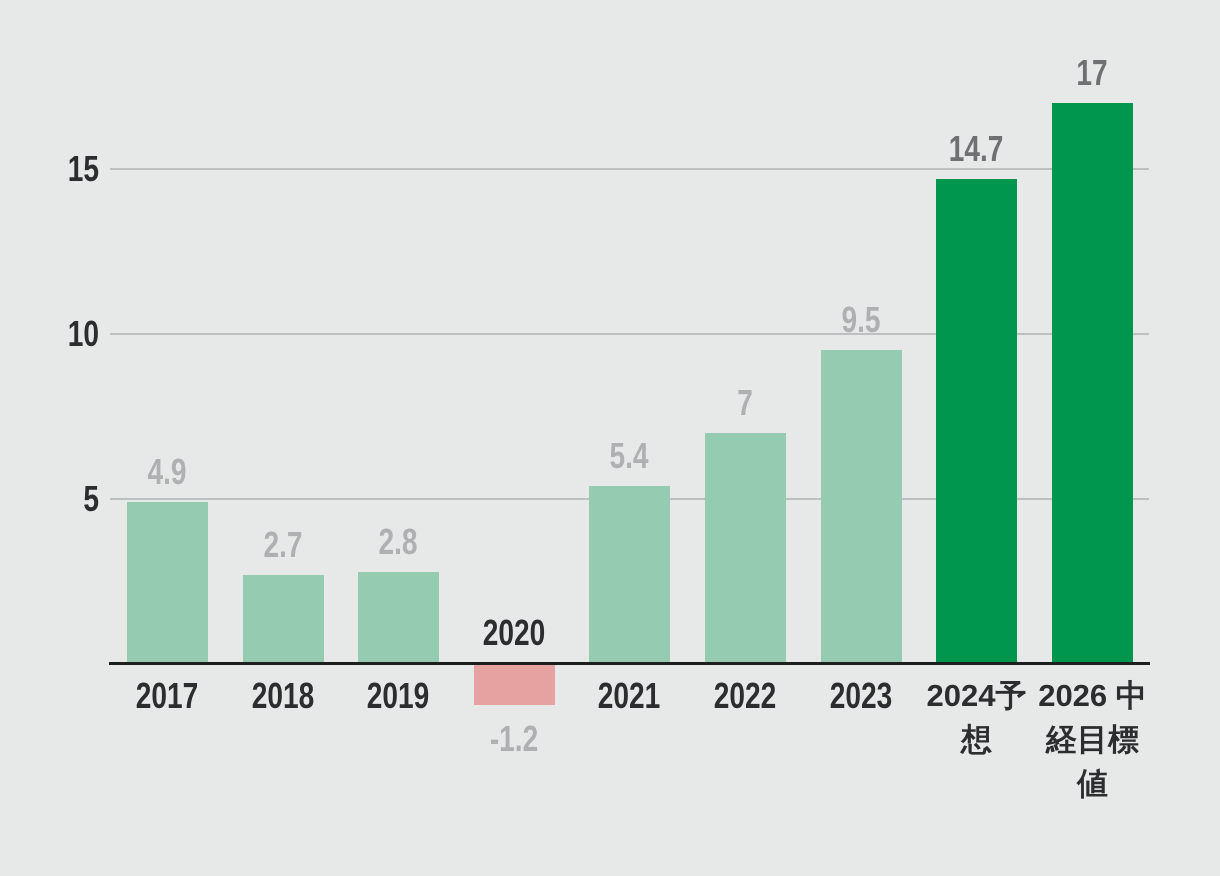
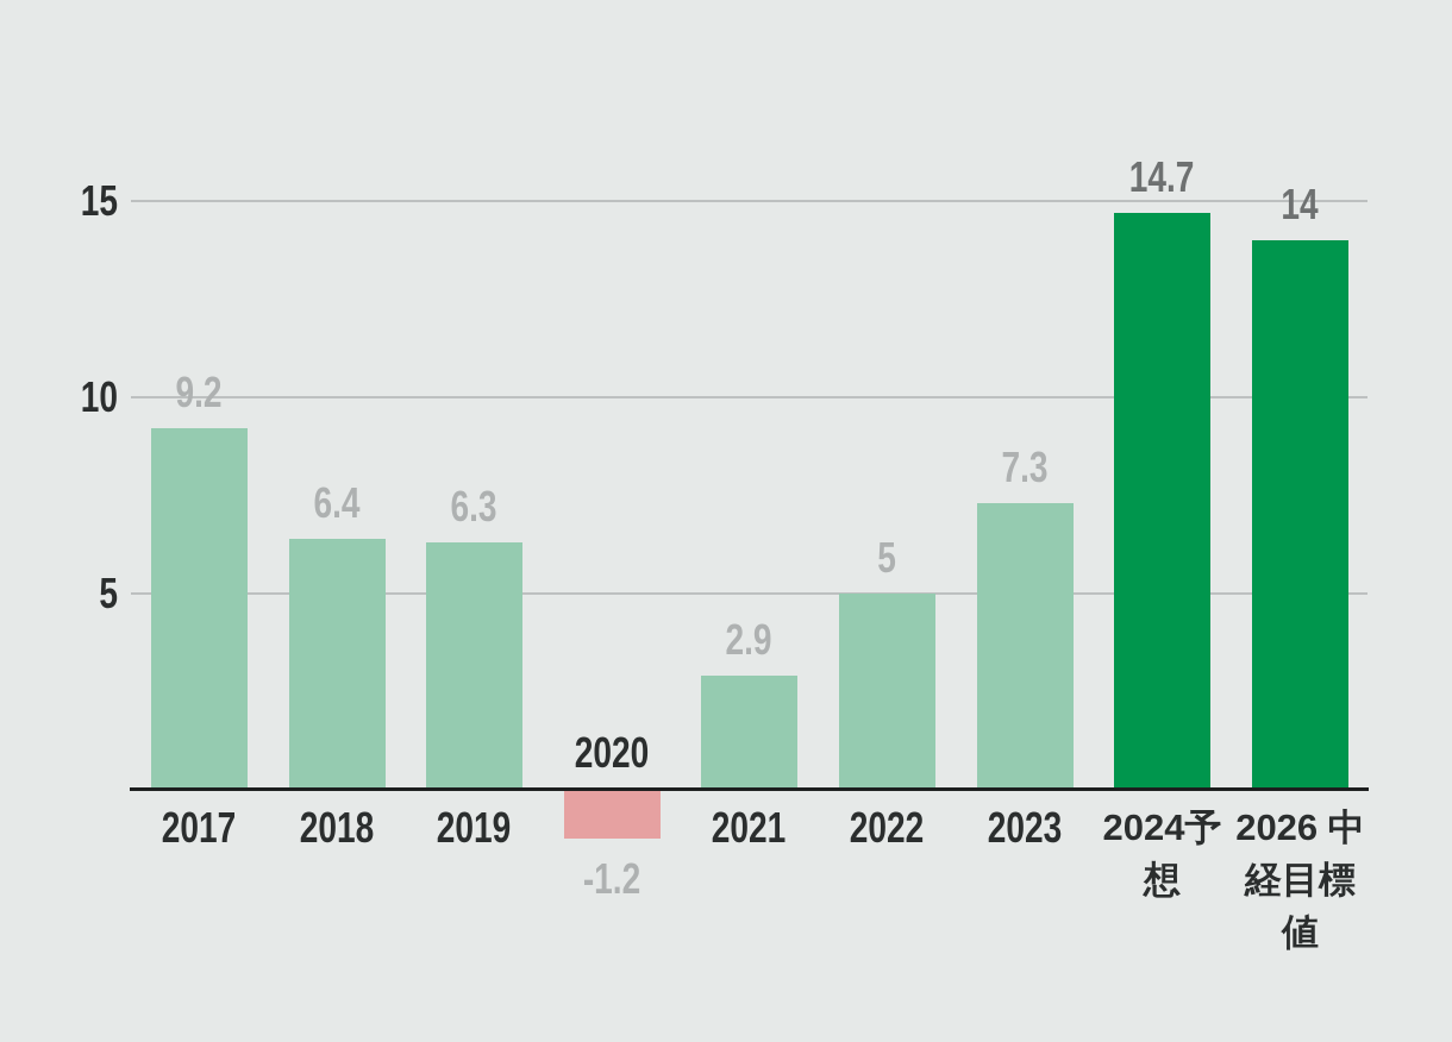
2017: 4.9 -> 9.2
2018: 2.7 -> 6.4
2019: 2.8 -> 6.3
2021: 5.4 -> 2.9
2022: 7 -> 5
2023: 9.5 -> 7.3
2026 中経目標値: 17 -> 14
